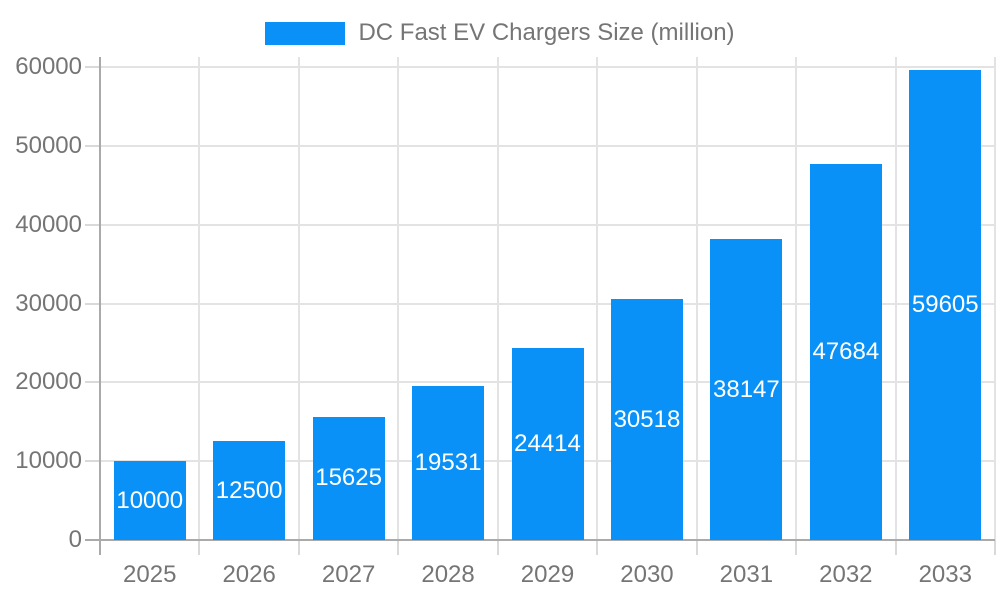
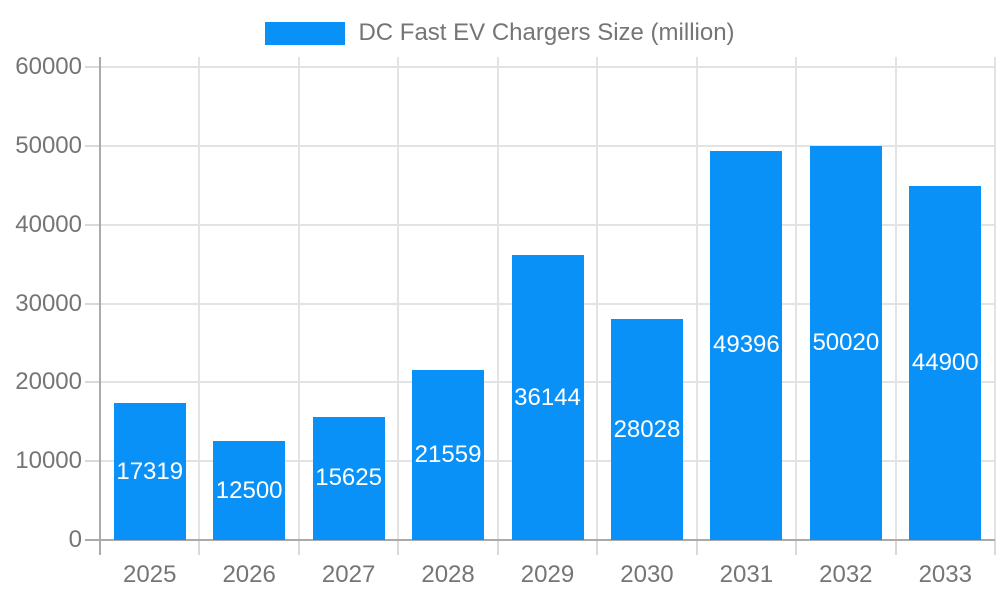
2025: 10000 -> 17319
2028: 19531 -> 21559
2029: 24414 -> 36144
2030: 30518 -> 28028
2031: 38147 -> 49396
2032: 47684 -> 50020
2033: 59605 -> 44900
